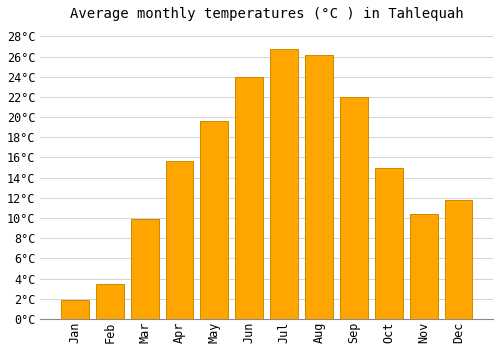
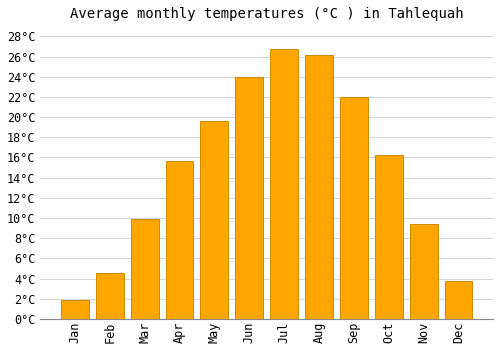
Feb: 3.5°C -> 4.5°C
Oct: 15.0°C -> 16.2°C
Nov: 10.4°C -> 9.4°C
Dec: 11.8°C -> 3.8°C
